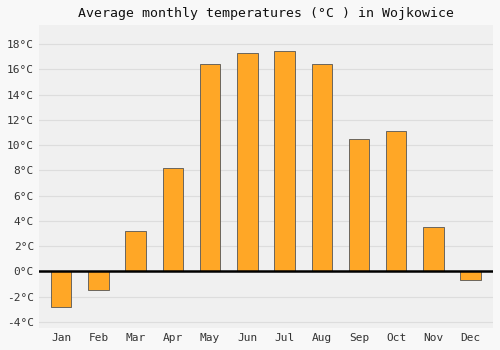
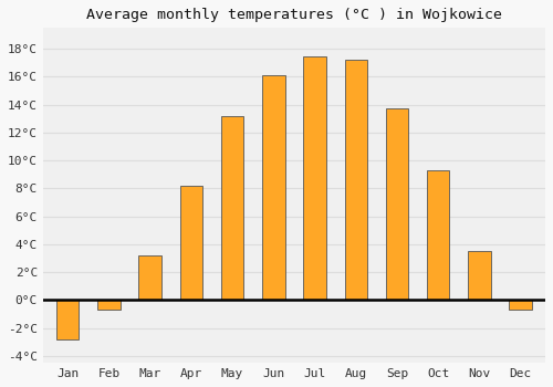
Feb: -1.5°C -> -0.7°C
May: 16.4°C -> 13.2°C
Jun: 17.3°C -> 16.1°C
Aug: 16.4°C -> 17.2°C
Sep: 10.5°C -> 13.7°C
Oct: 11.1°C -> 9.3°C
